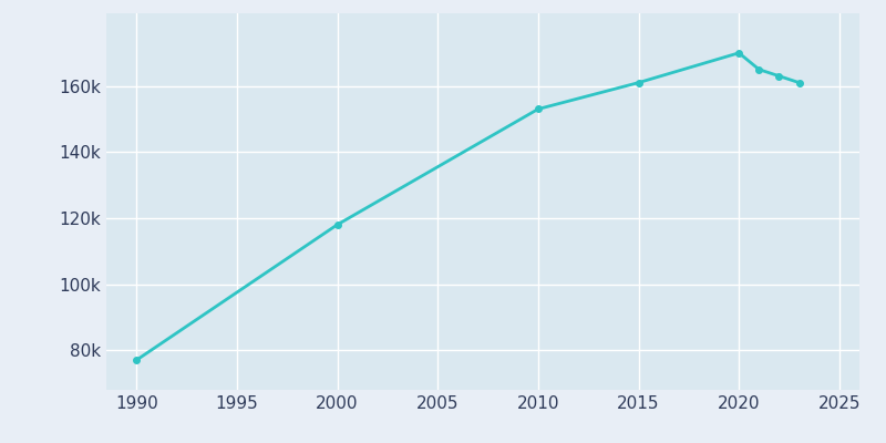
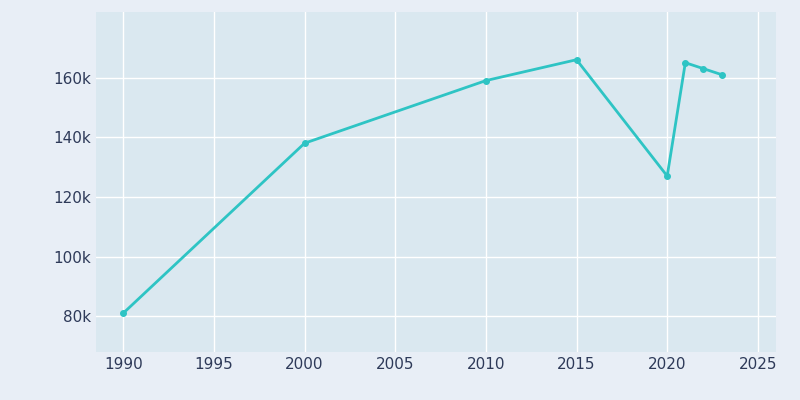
1990: 77k -> 81k
2000: 118k -> 138k
2010: 153k -> 159k
2015: 161k -> 166k
2020: 170k -> 127k
